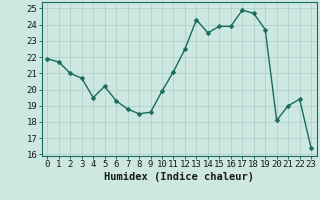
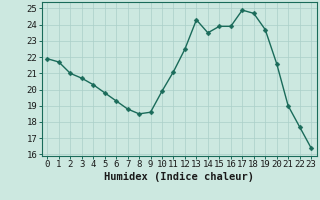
4: 19.5 -> 20.3
5: 20.2 -> 19.8
20: 18.1 -> 21.6
22: 19.4 -> 17.7
